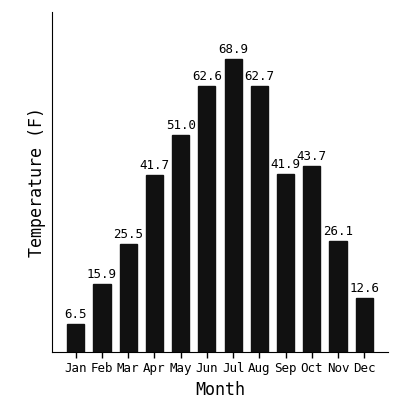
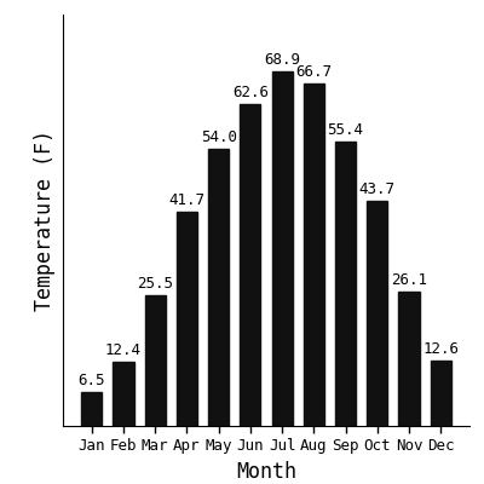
Feb: 15.9 -> 12.4
May: 51.0 -> 54.0
Aug: 62.7 -> 66.7
Sep: 41.9 -> 55.4
